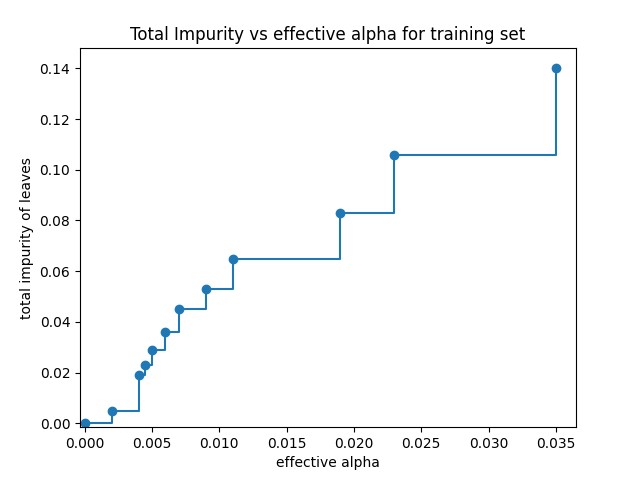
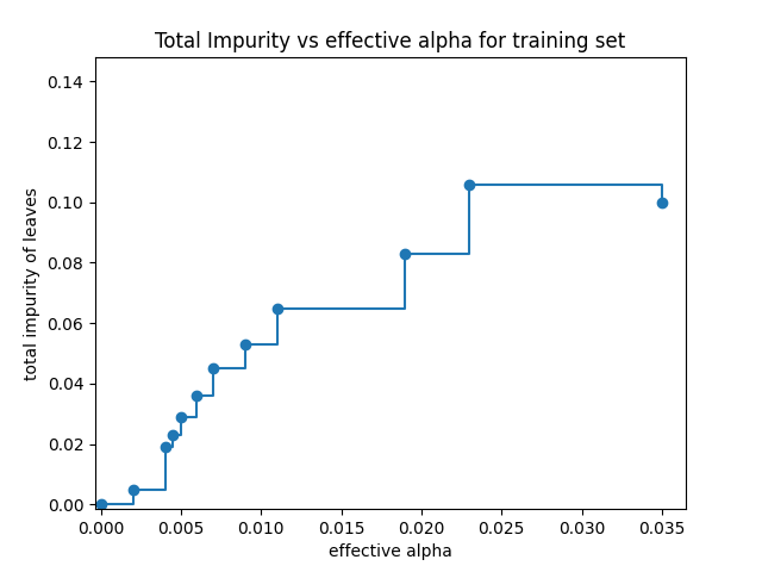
0.035: 0.140 -> 0.100
